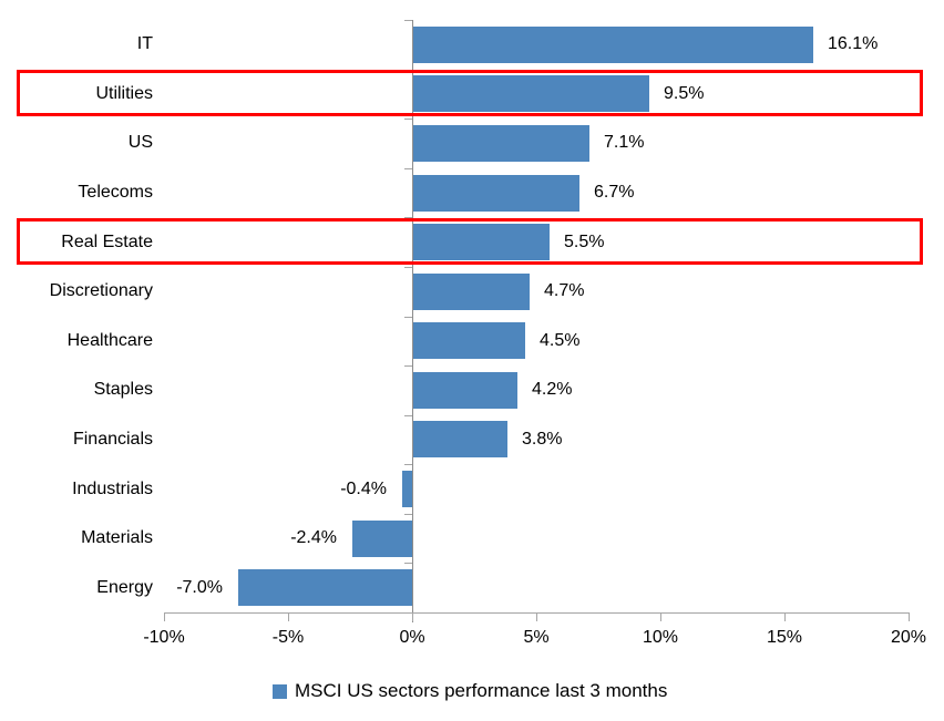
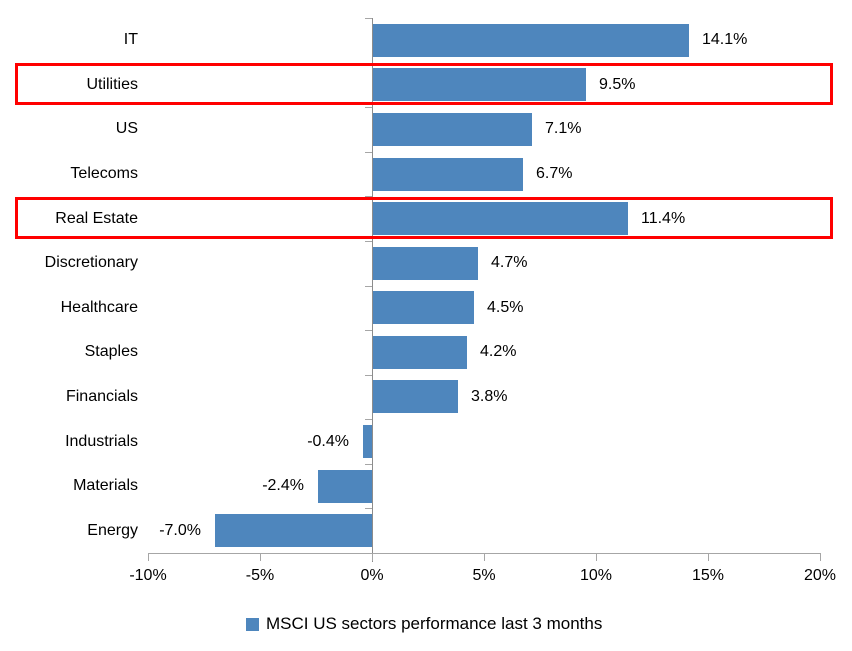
IT: 16.1% -> 14.1%
Real Estate: 5.5% -> 11.4%
